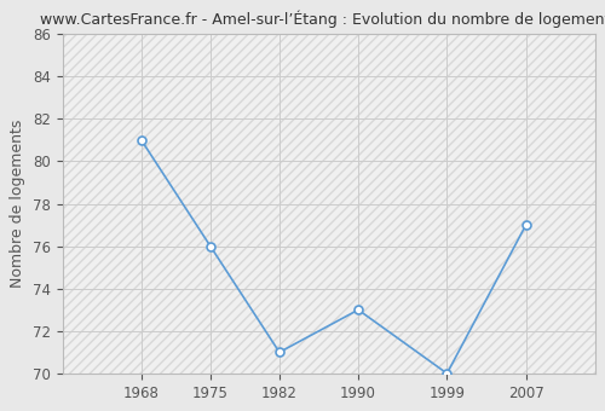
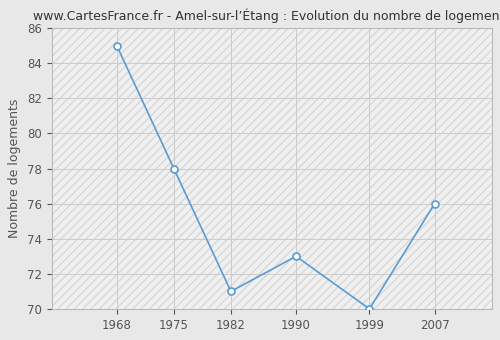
1968: 81 -> 85
1975: 76 -> 78
2007: 77 -> 76
